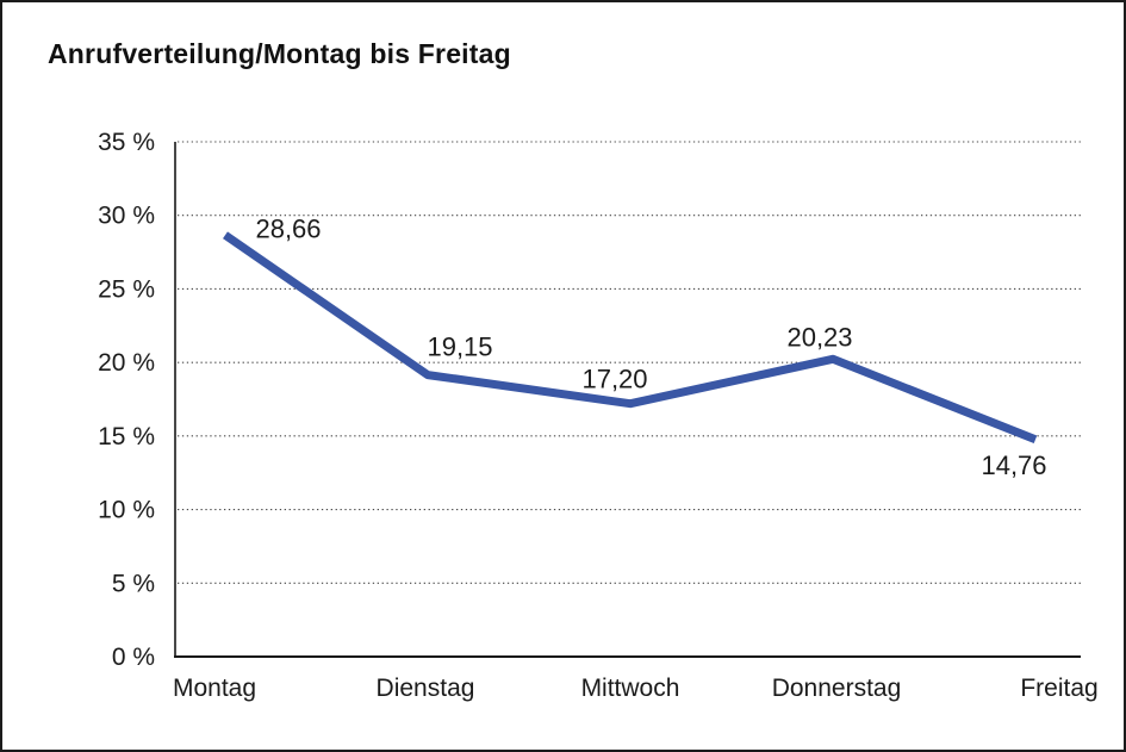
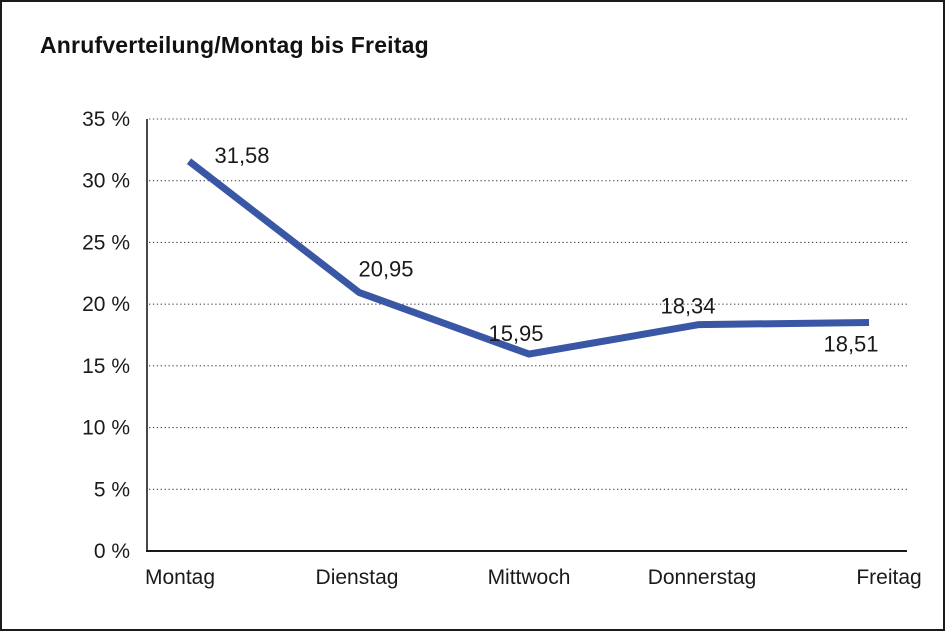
Montag: 28,66 -> 31,58
Dienstag: 19,15 -> 20,95
Mittwoch: 17,20 -> 15,95
Donnerstag: 20,23 -> 18,34
Freitag: 14,76 -> 18,51
